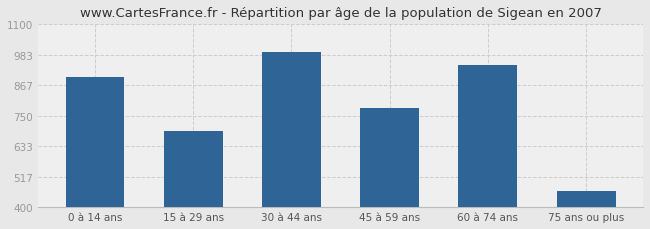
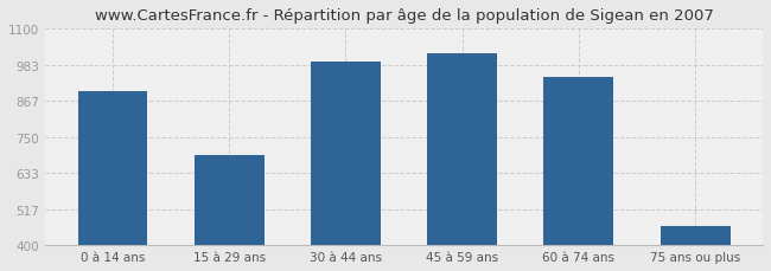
45 à 59 ans: 780 -> 1020
